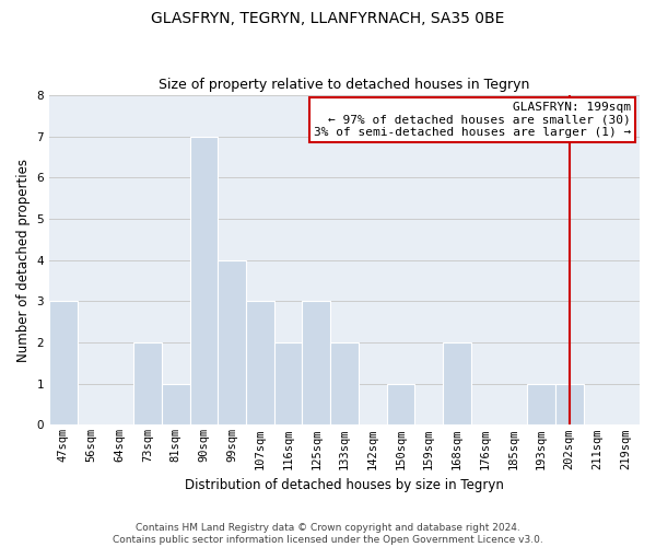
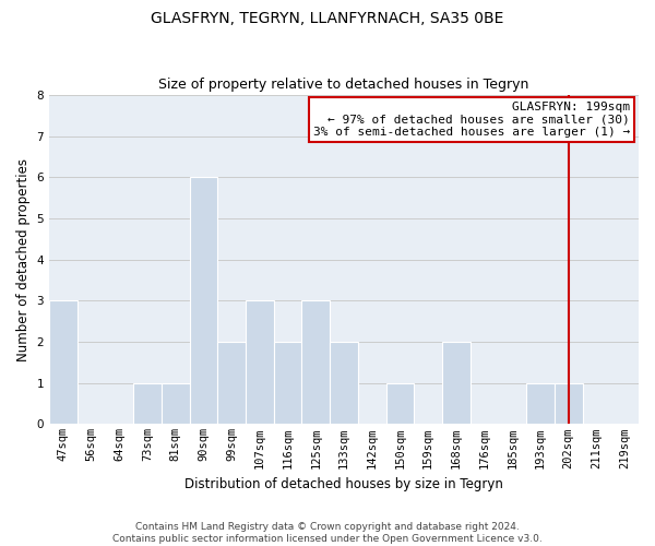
73sqm: 2 -> 1
90sqm: 7 -> 6
99sqm: 4 -> 2
